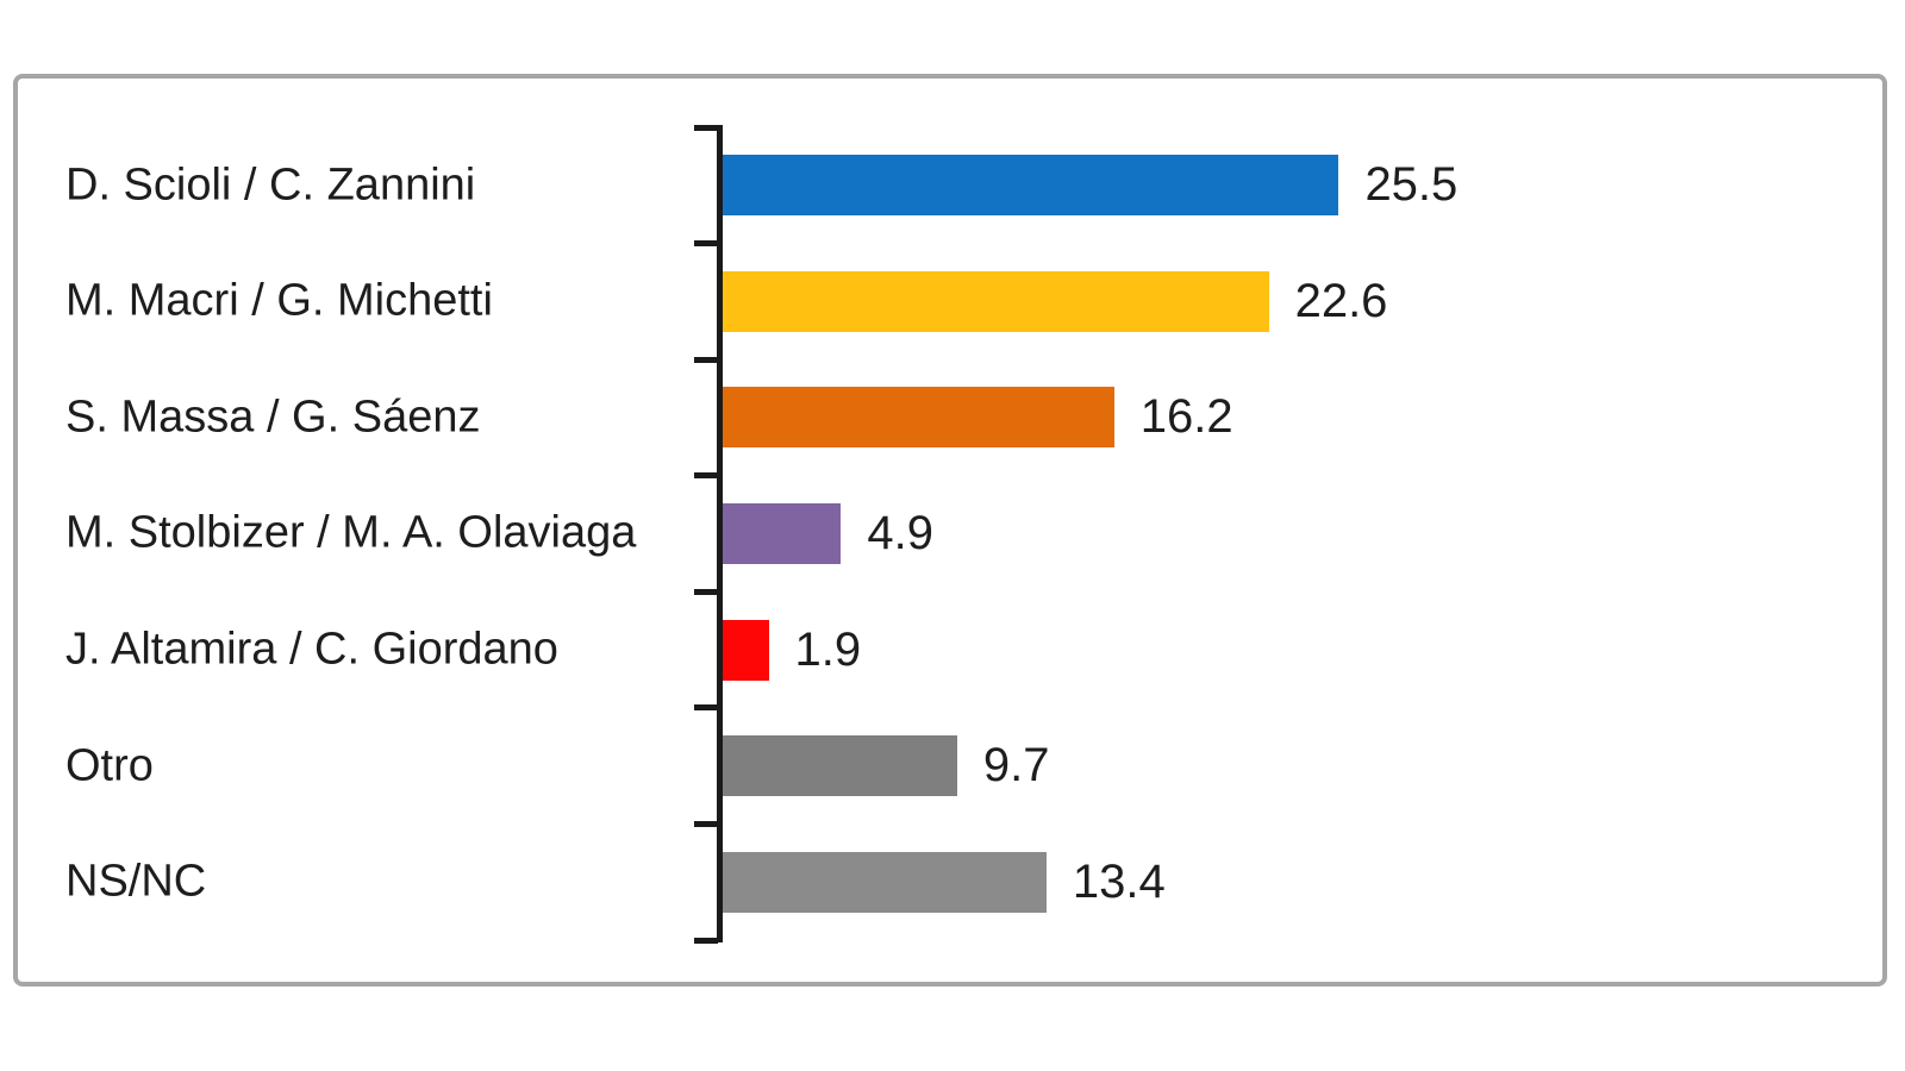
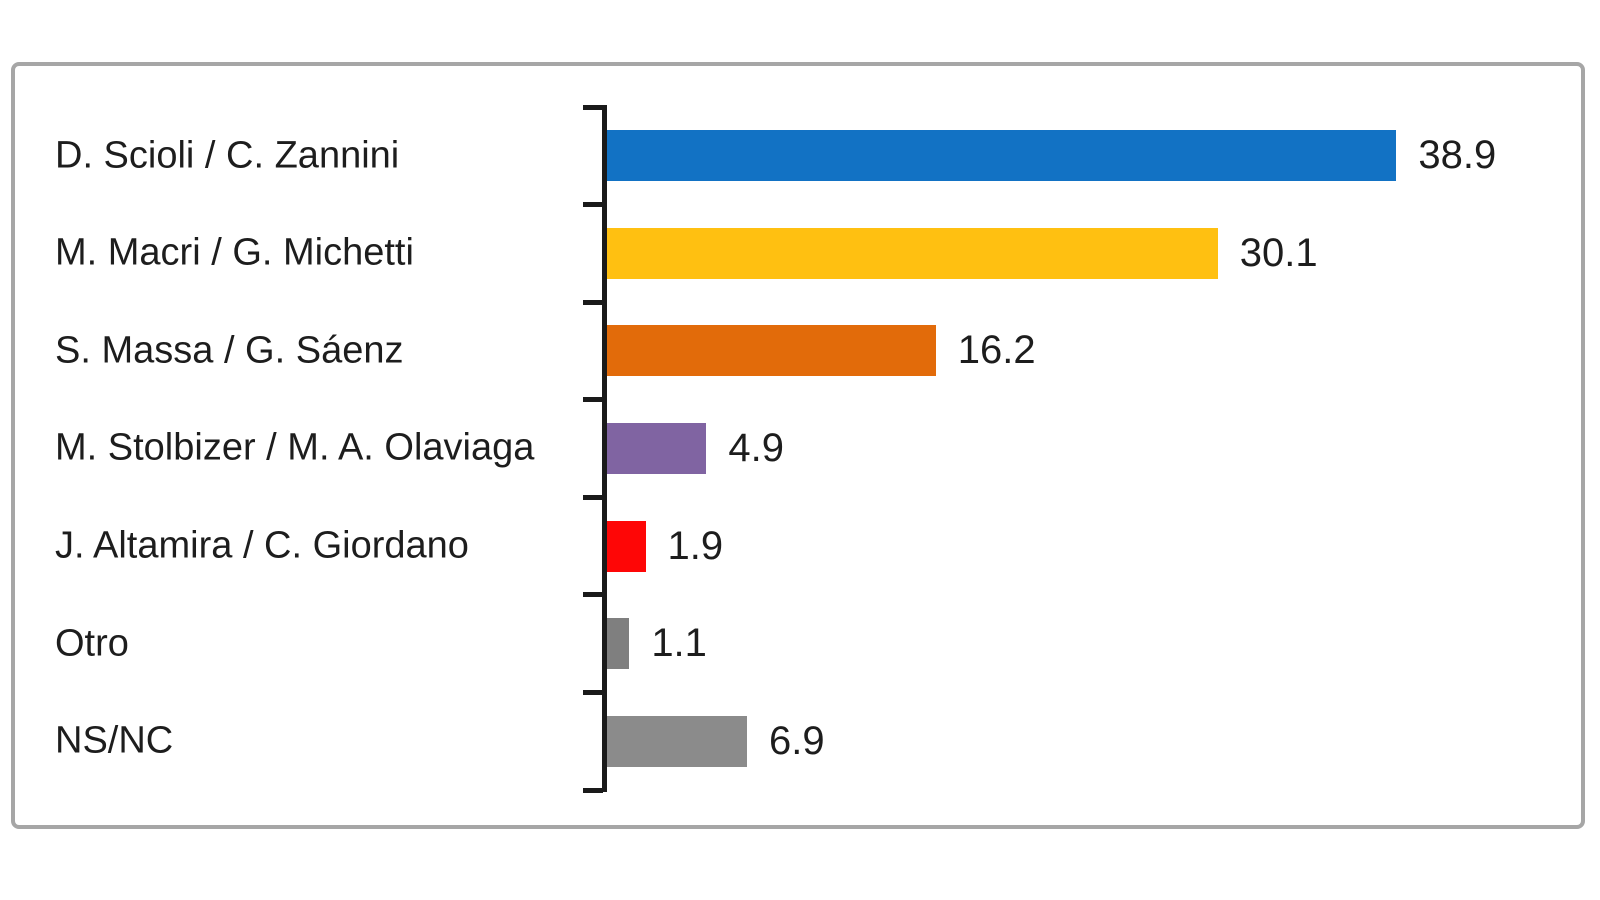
D. Scioli / C. Zannini: 25.5 -> 38.9
M. Macri / G. Michetti: 22.6 -> 30.1
Otro: 9.7 -> 1.1
NS/NC: 13.4 -> 6.9
